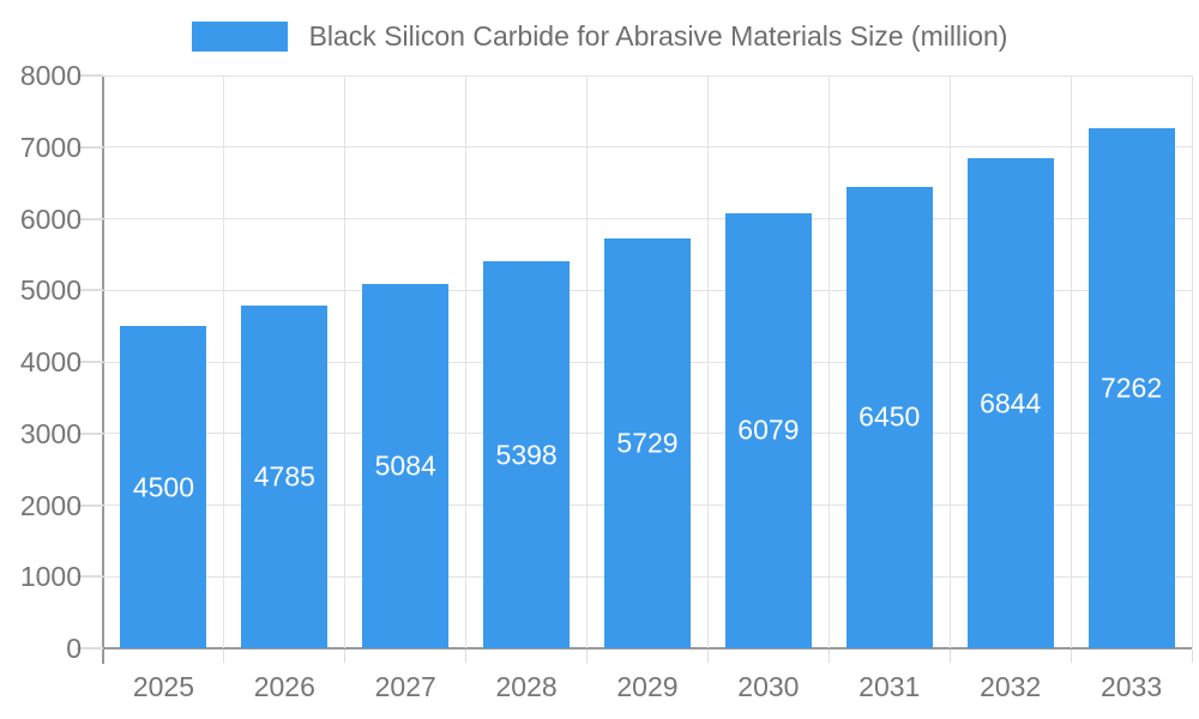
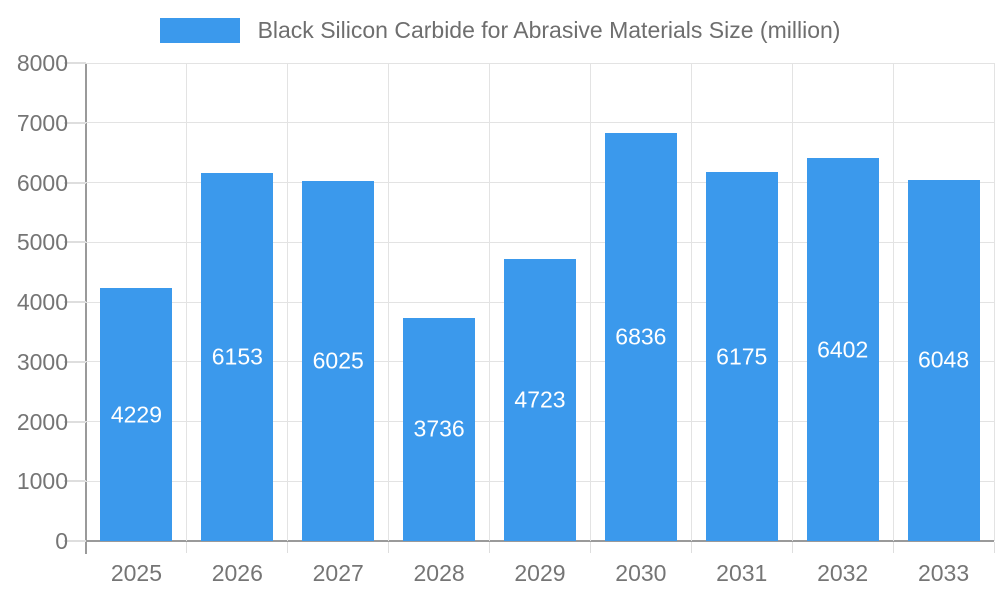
2025: 4500 -> 4229
2026: 4785 -> 6153
2027: 5084 -> 6025
2028: 5398 -> 3736
2029: 5729 -> 4723
2030: 6079 -> 6836
2031: 6450 -> 6175
2032: 6844 -> 6402
2033: 7262 -> 6048
